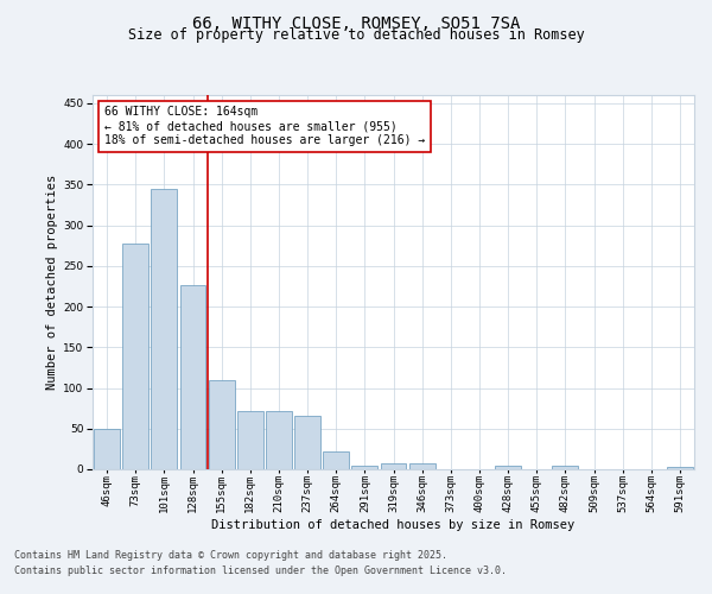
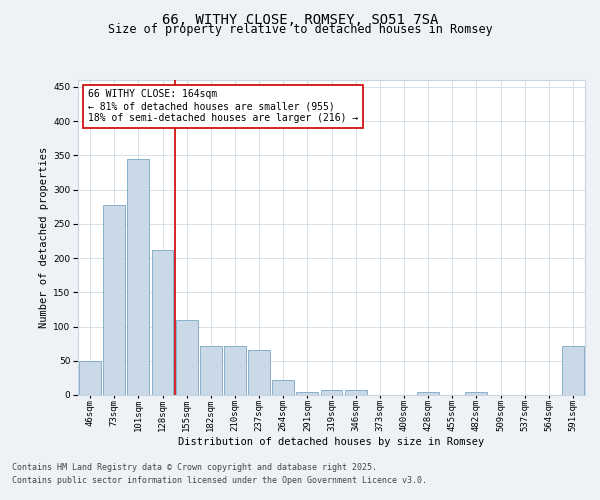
128sqm: 227 -> 212
591sqm: 3 -> 72
